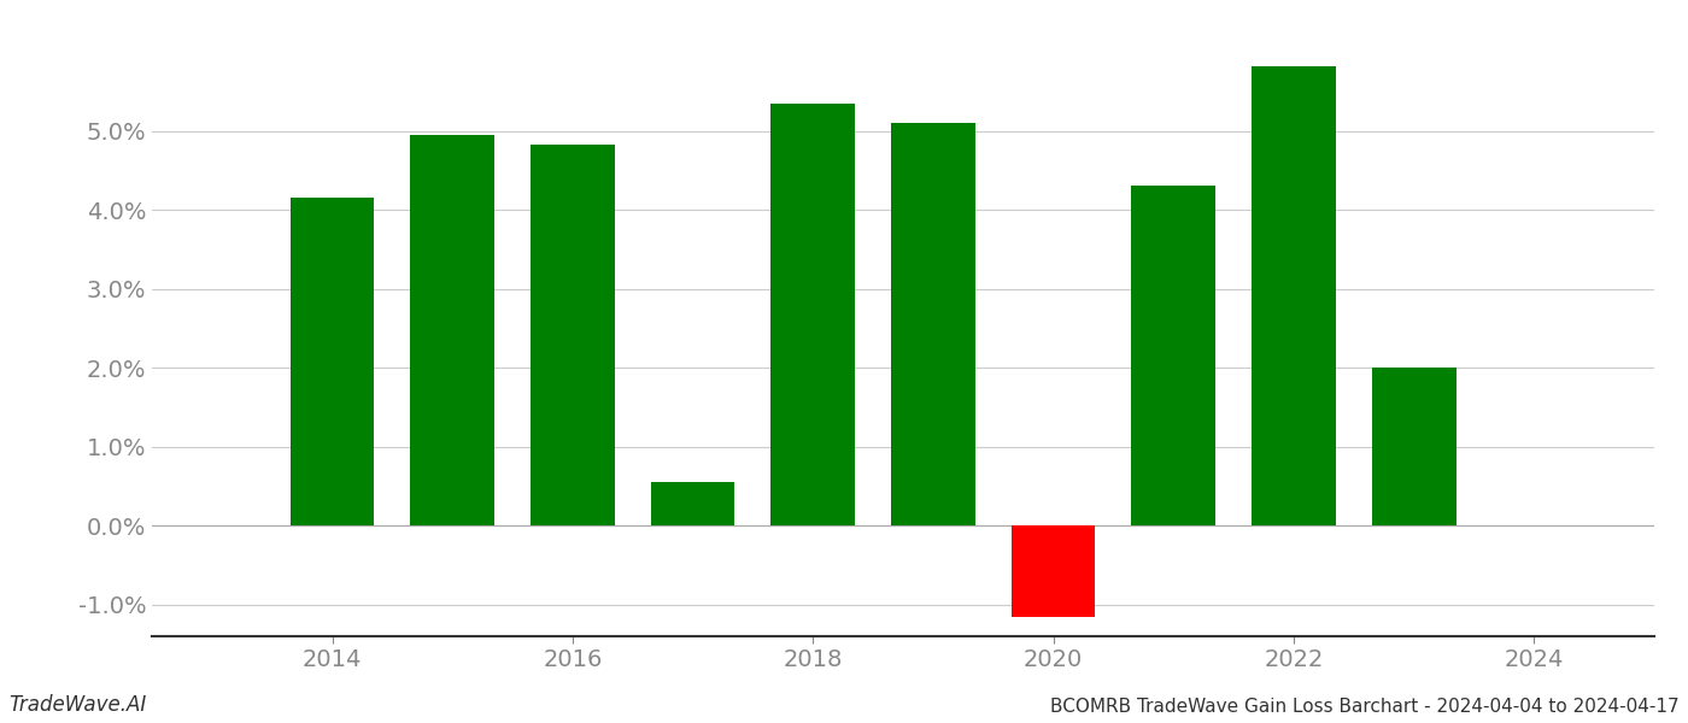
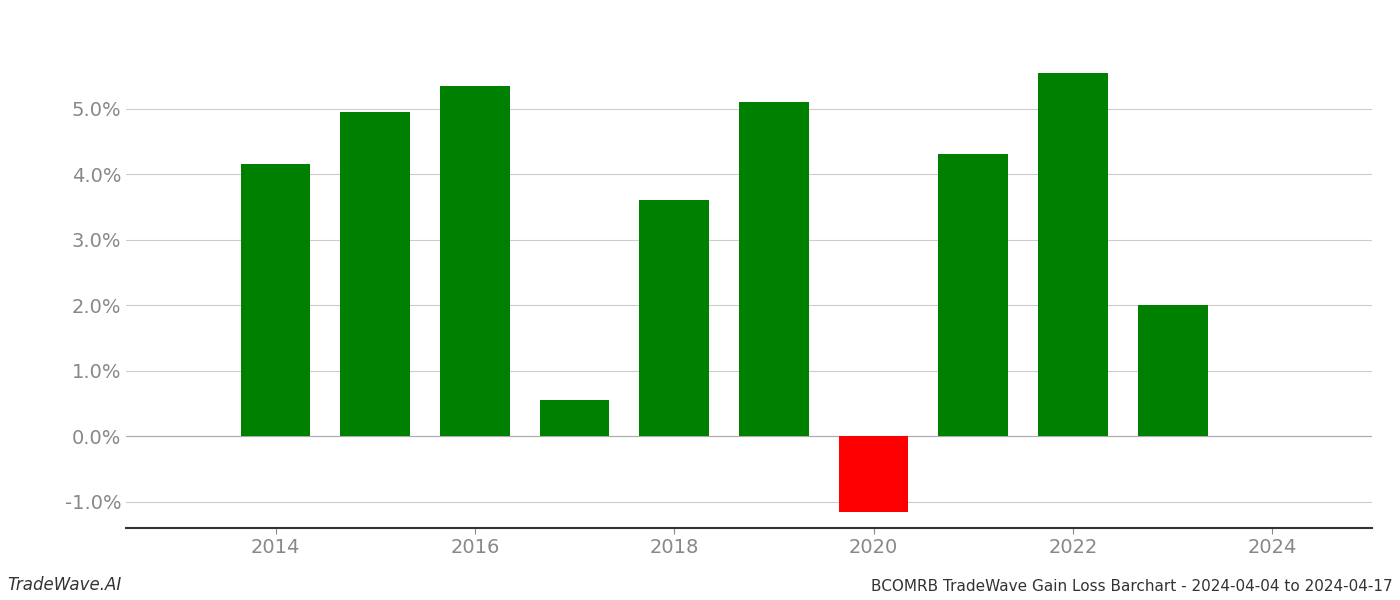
2016: 4.82% -> 5.35%
2018: 5.34% -> 3.60%
2022: 5.82% -> 5.55%
